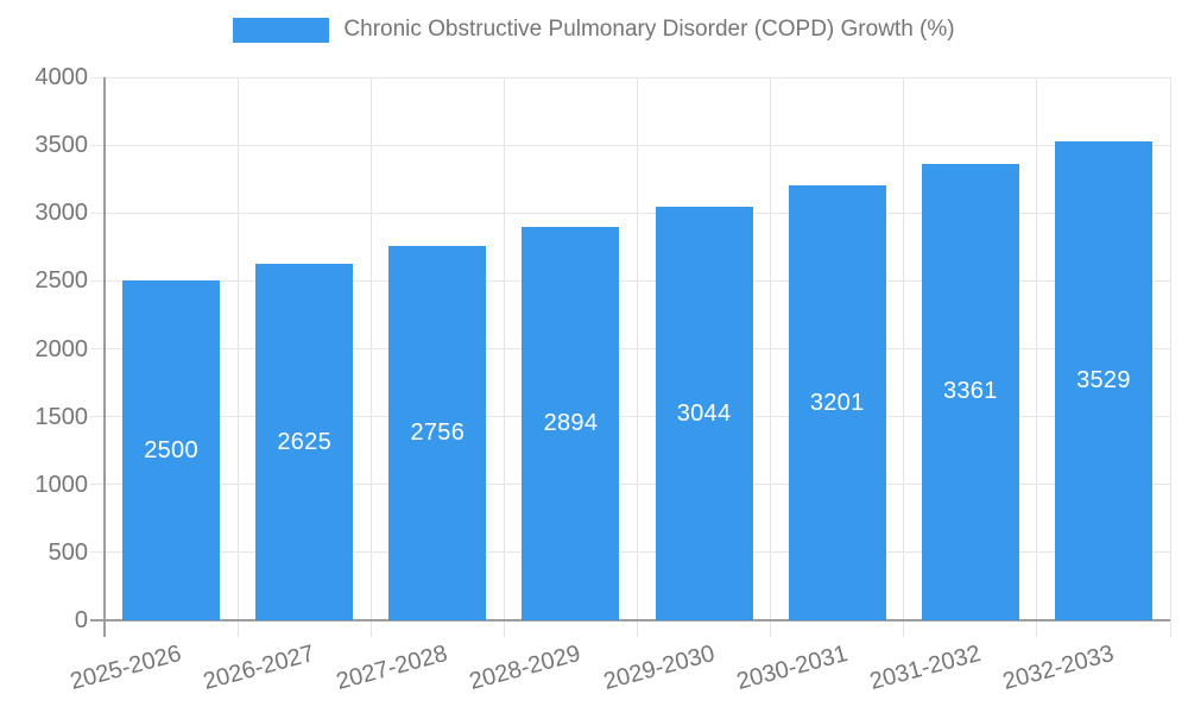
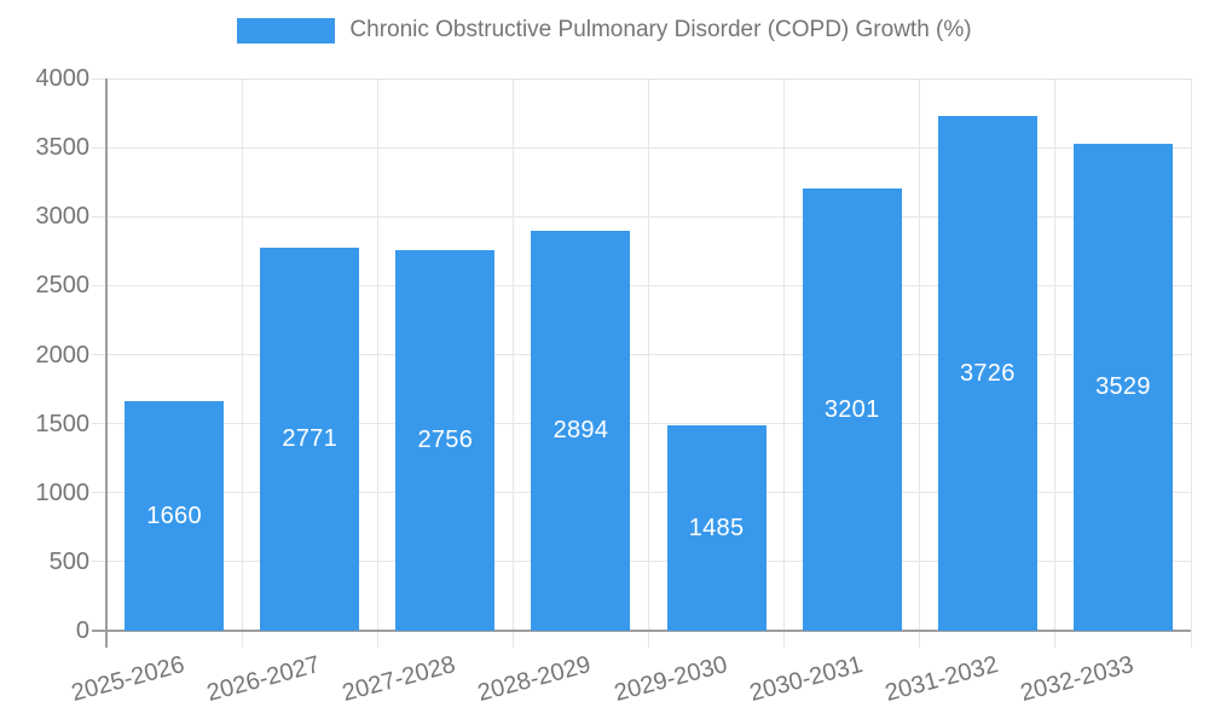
2025-2026: 2500 -> 1660
2026-2027: 2625 -> 2771
2029-2030: 3044 -> 1485
2031-2032: 3361 -> 3726
